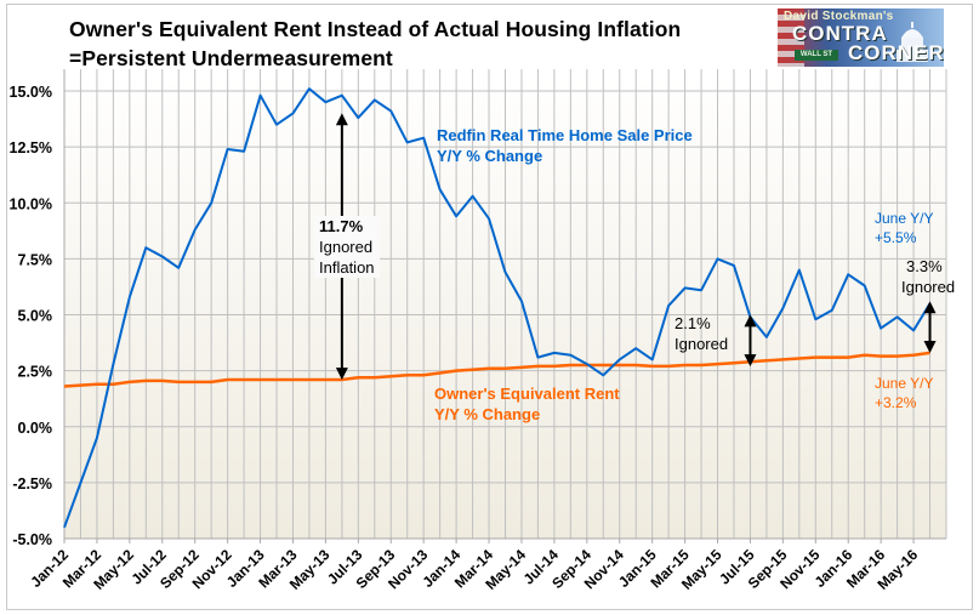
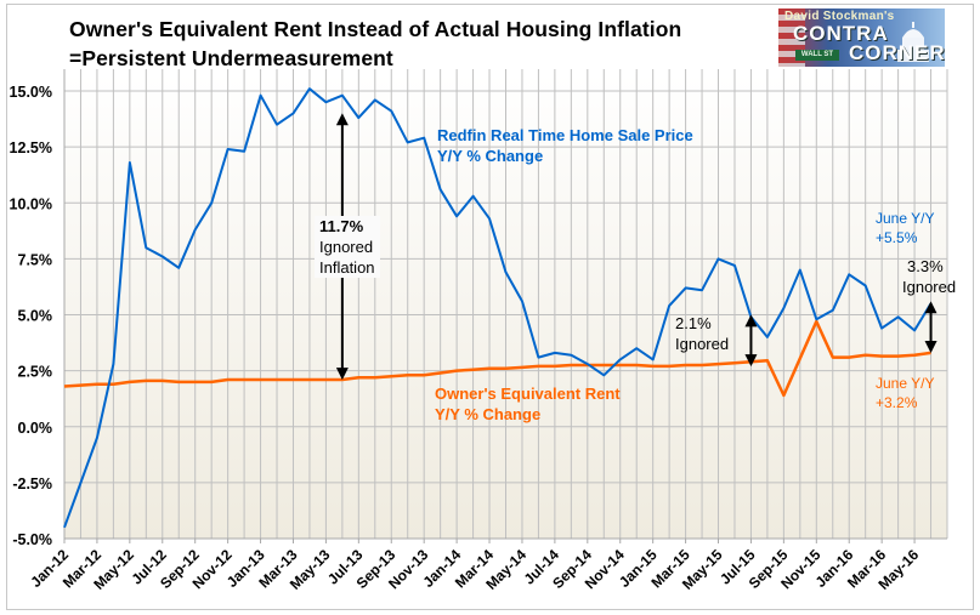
Redfin Real Time Home Sale Price Y/Y % Change/May-12: 5.8% -> 11.8%
Owner's Equivalent Rent Y/Y % Change/Sep-15: 3.0% -> 1.4%
Owner's Equivalent Rent Y/Y % Change/Nov-15: 3.1% -> 4.7%
